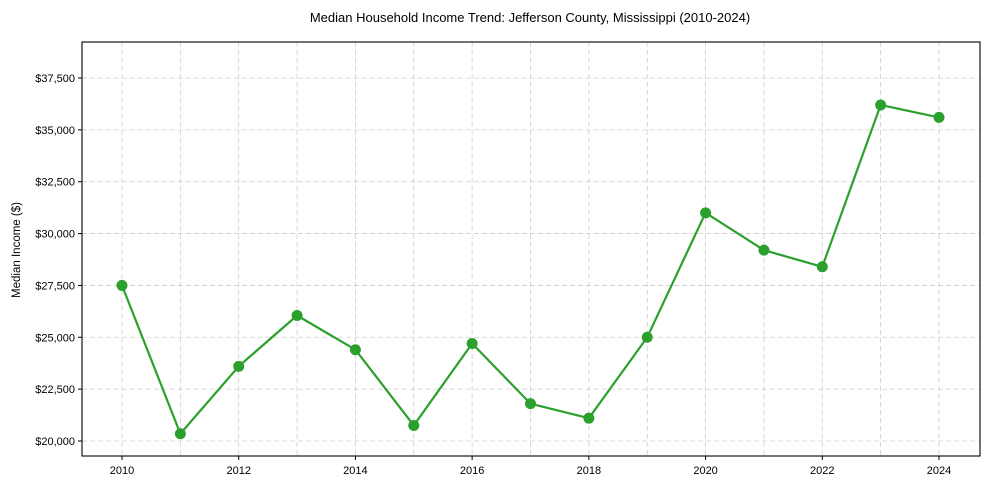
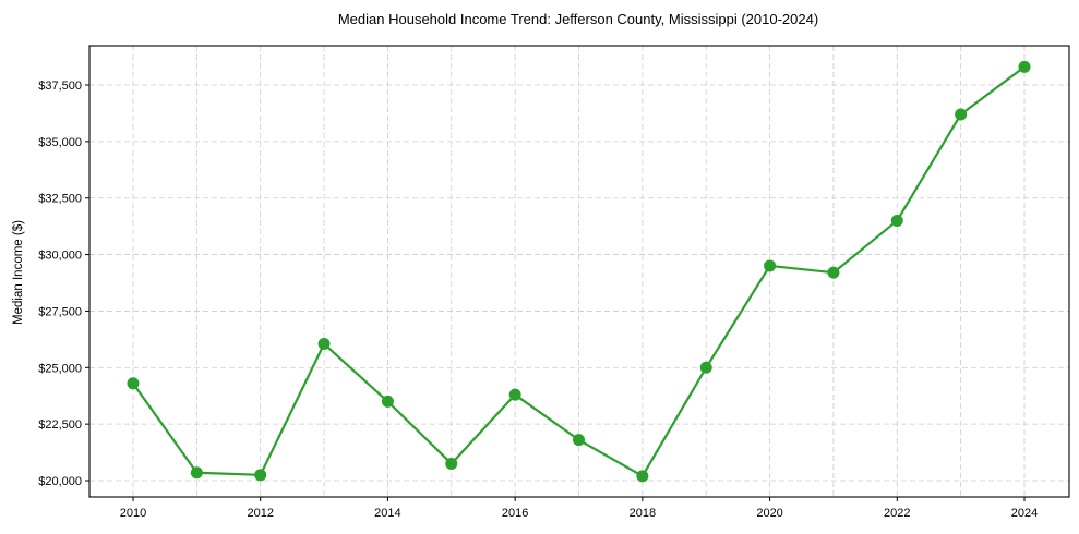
2010: $27500 -> $24300
2012: $23600 -> $20200
2014: $24400 -> $23500
2016: $24700 -> $23800
2018: $21100 -> $20200
2020: $31000 -> $29500
2022: $28400 -> $31500
2024: $35600 -> $38300
